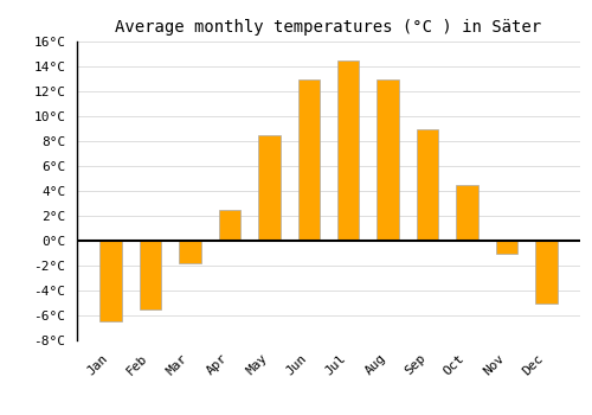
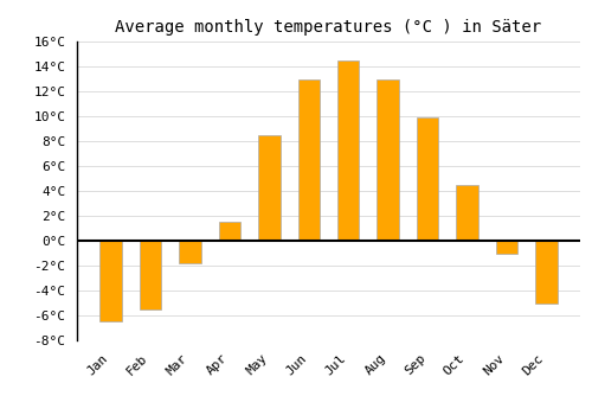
Apr: 2.5°C -> 1.5°C
Sep: 9.0°C -> 9.9°C
